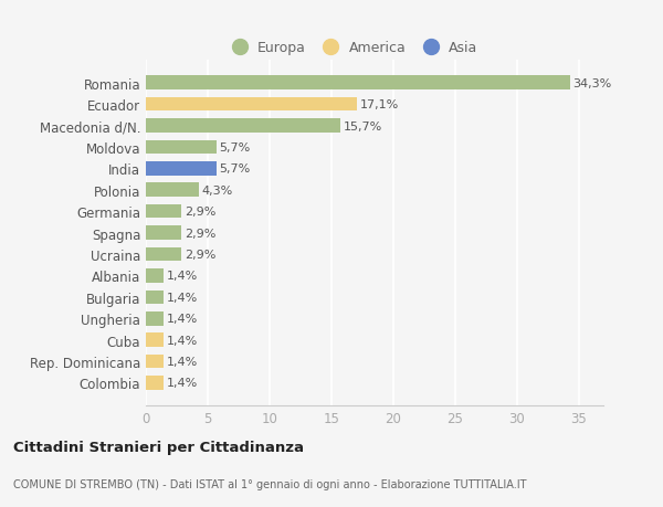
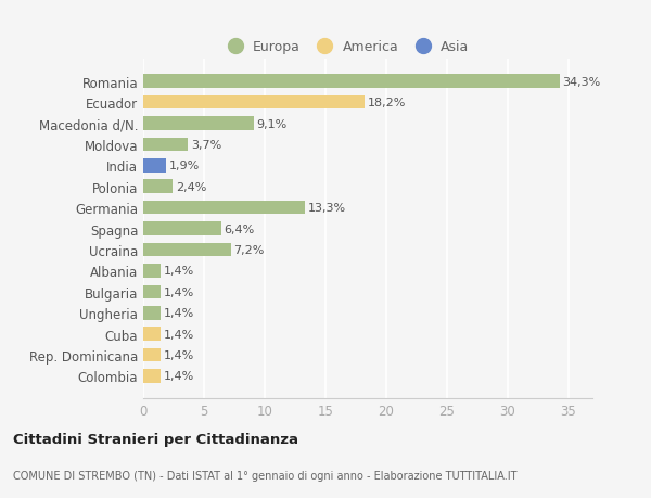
Ecuador: 17,1% -> 18,2%
Macedonia d/N.: 15,7% -> 9,1%
Moldova: 5,7% -> 3,7%
India: 5,7% -> 1,9%
Polonia: 4,3% -> 2,4%
Germania: 2,9% -> 13,3%
Spagna: 2,9% -> 6,4%
Ucraina: 2,9% -> 7,2%
